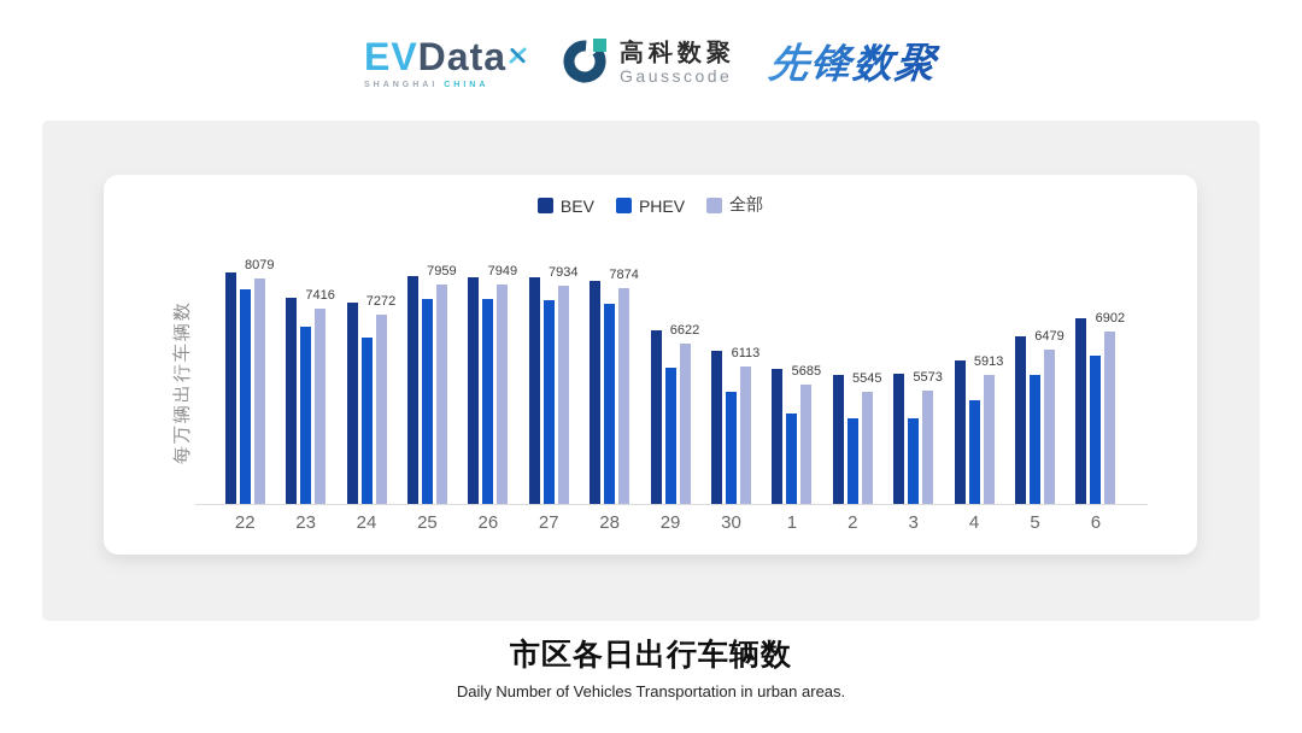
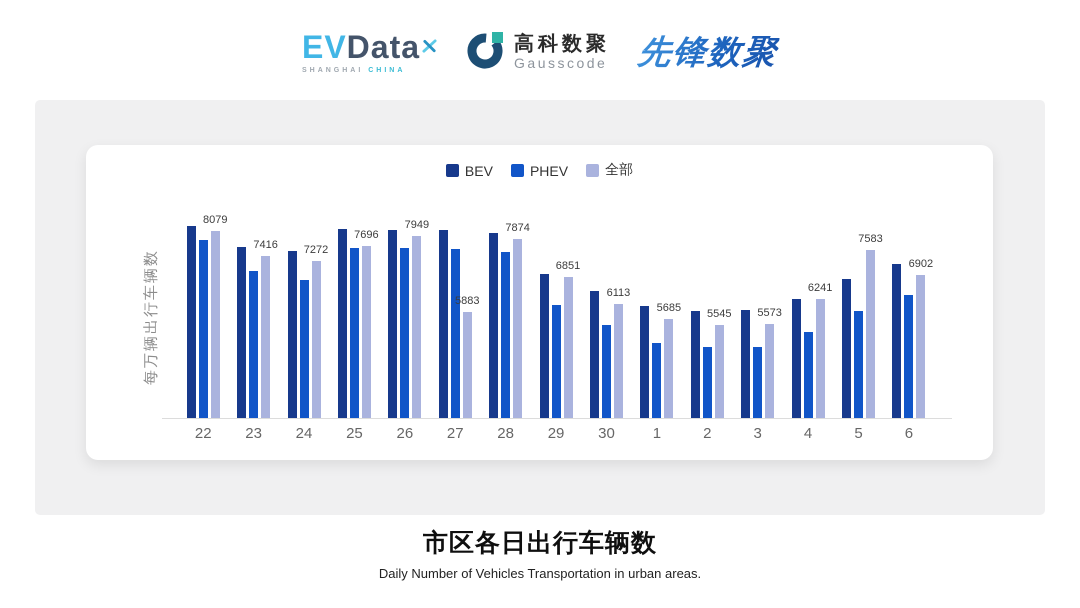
全部/25: 7959 -> 7696
全部/27: 7934 -> 5883
全部/29: 6622 -> 6851
全部/4: 5913 -> 6241
全部/5: 6479 -> 7583
